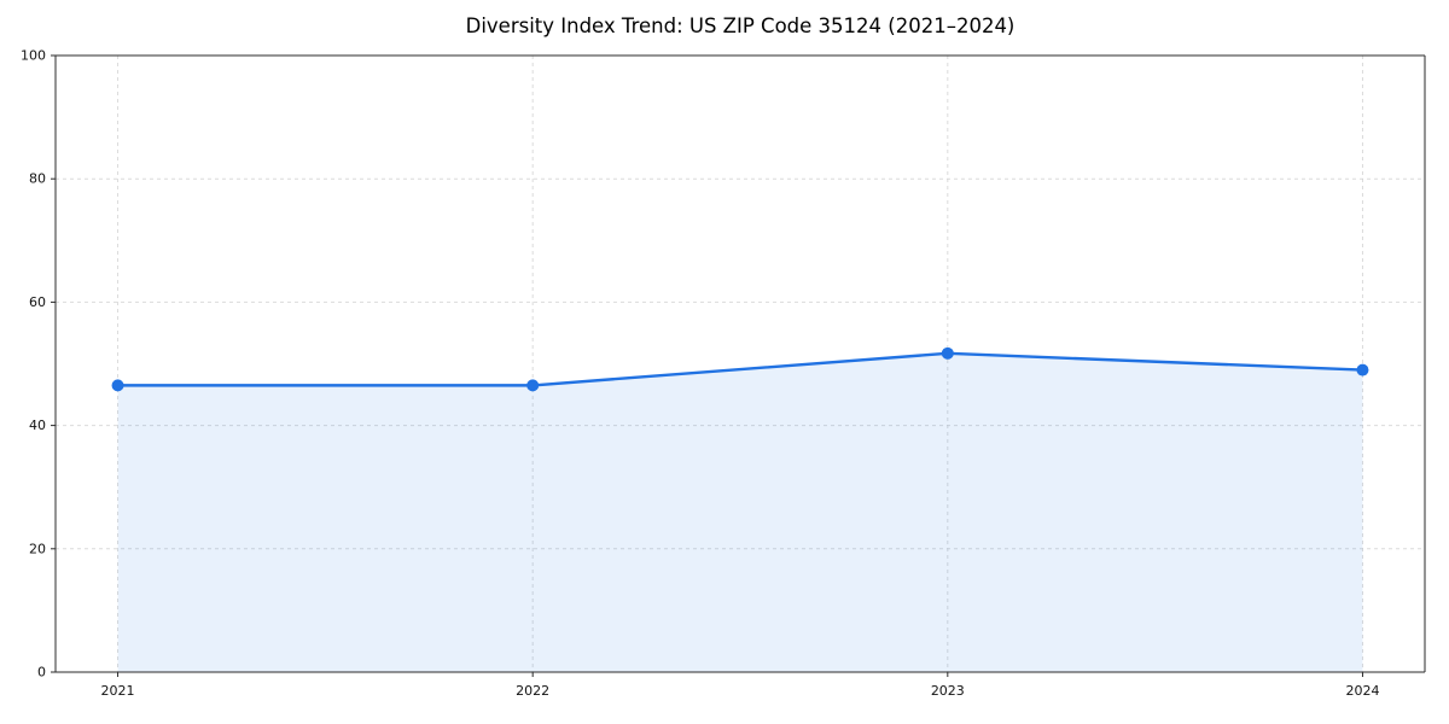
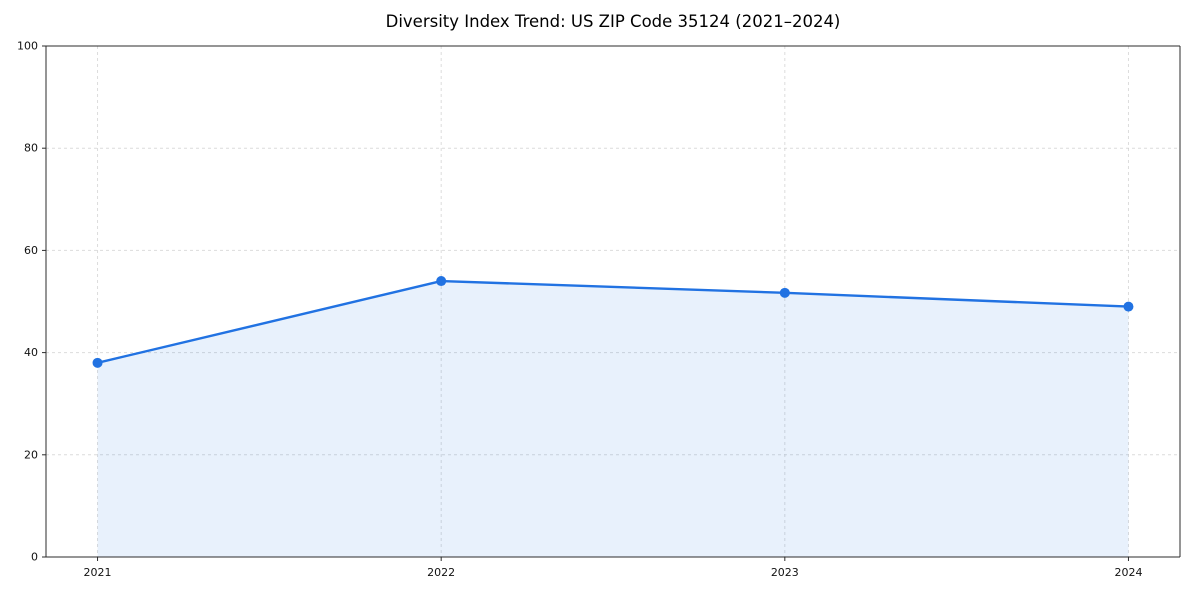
2021: 46 -> 38
2022: 46 -> 54
